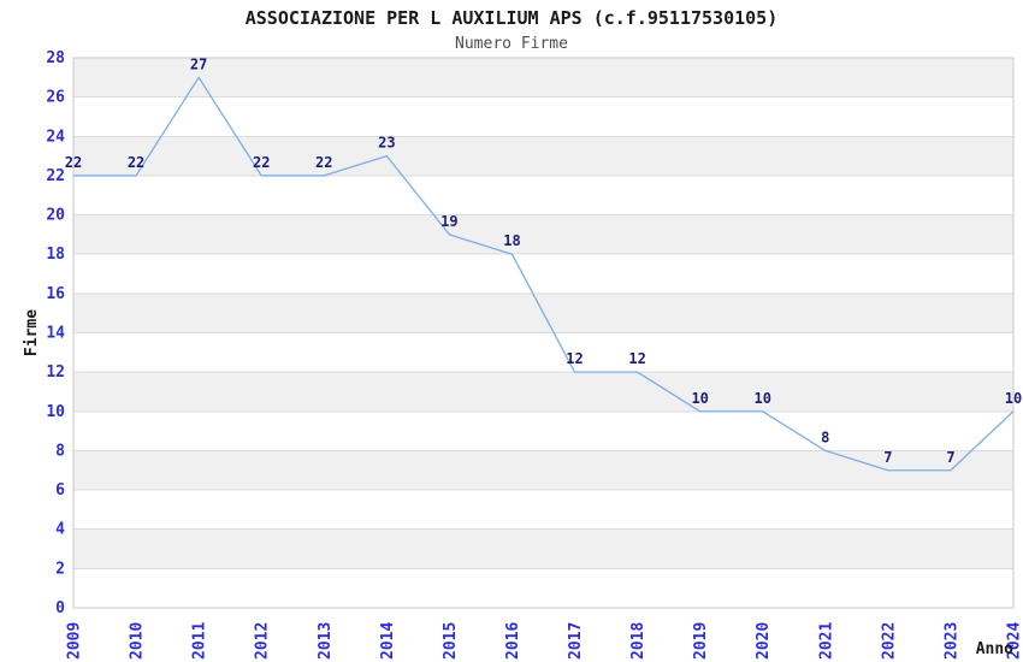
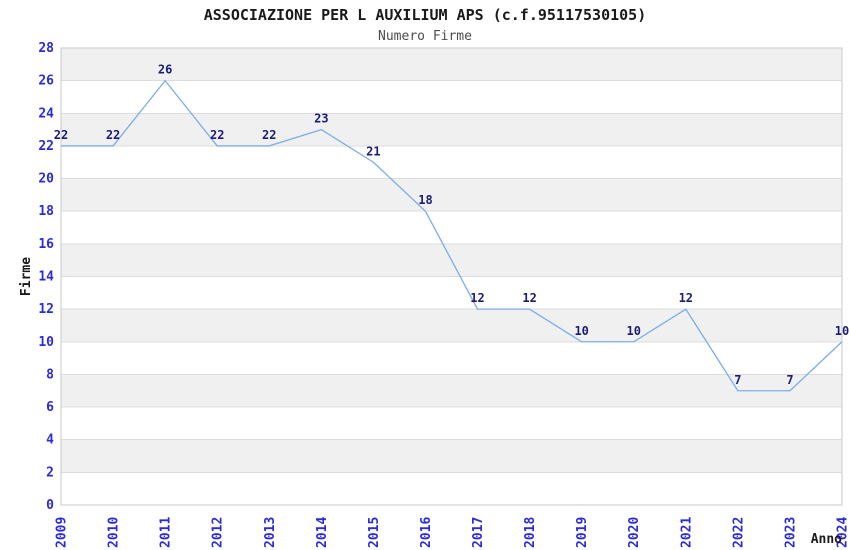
2011: 27 -> 26
2015: 19 -> 21
2021: 8 -> 12
